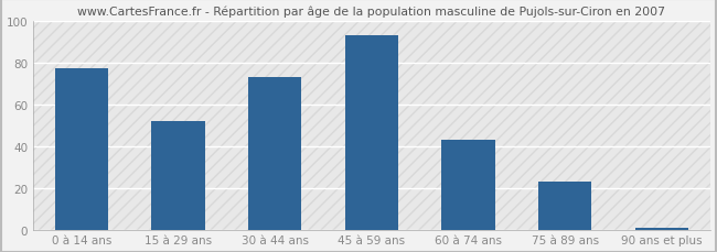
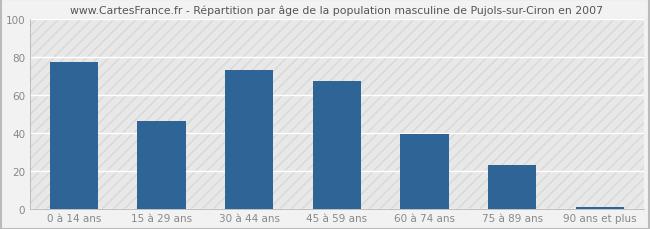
15 à 29 ans: 52 -> 46
45 à 59 ans: 93 -> 67
60 à 74 ans: 43 -> 39
